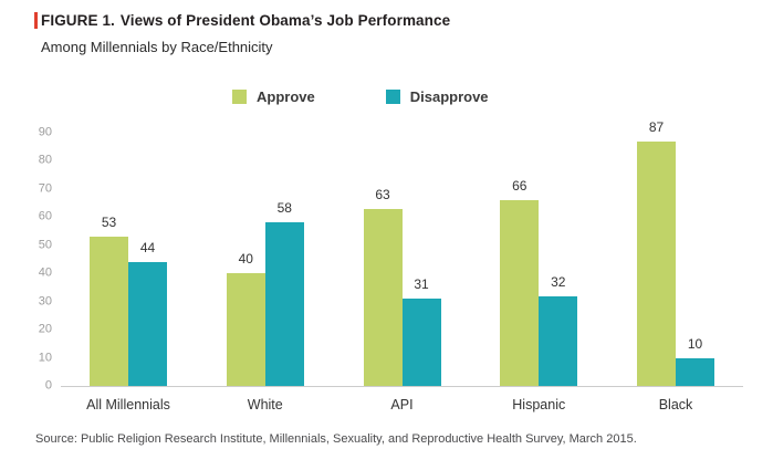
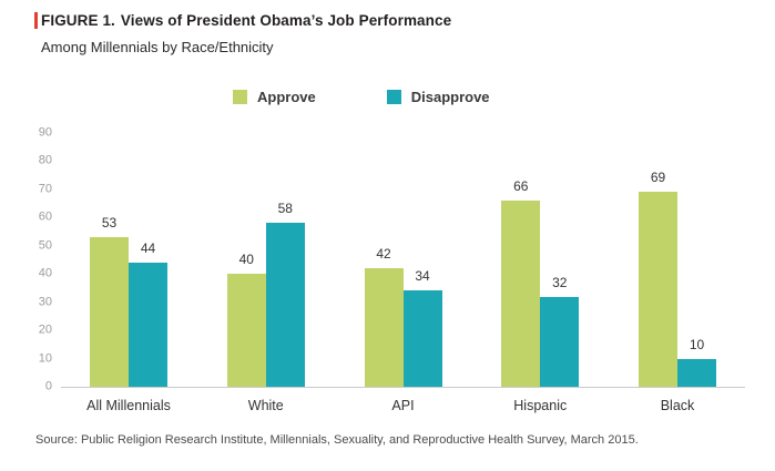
Approve/API: 63 -> 42
Disapprove/API: 31 -> 34
Approve/Black: 87 -> 69
